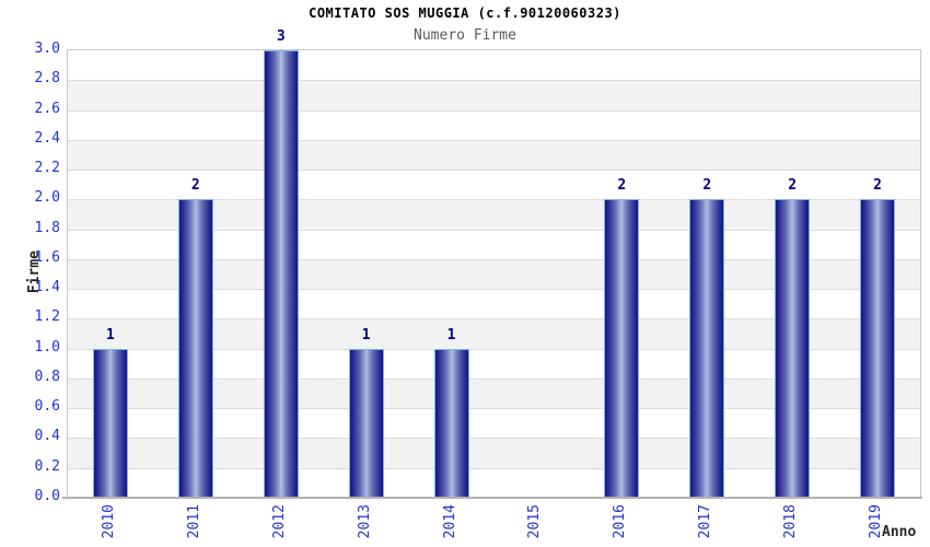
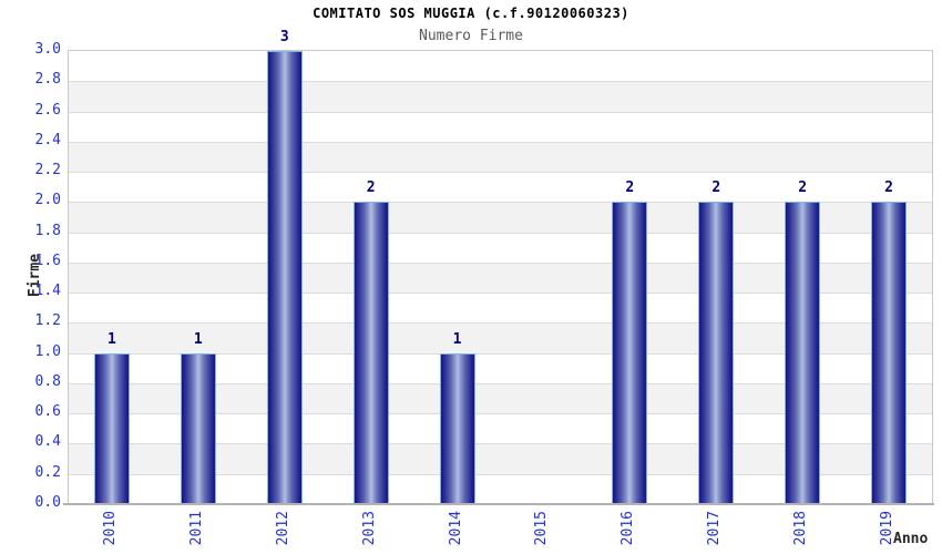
2011: 2 -> 1
2013: 1 -> 2
